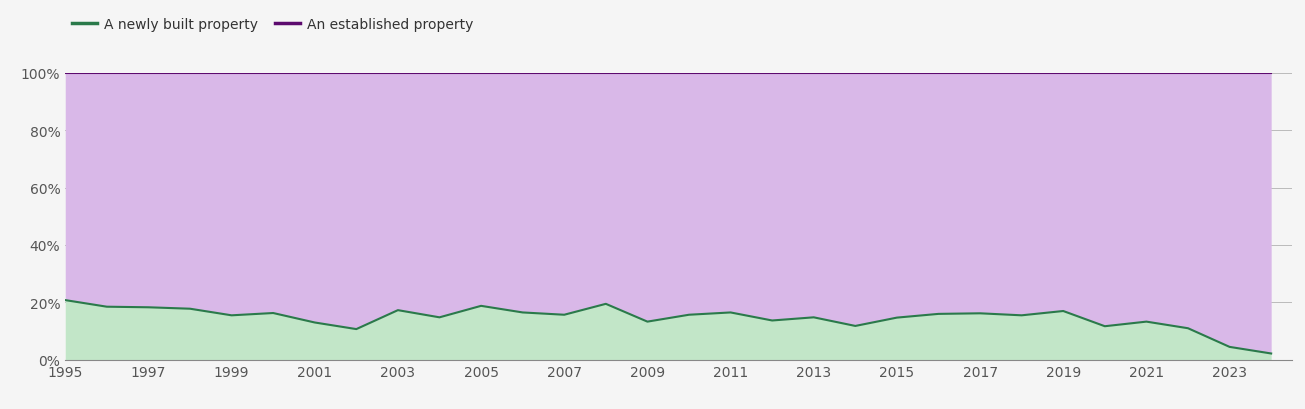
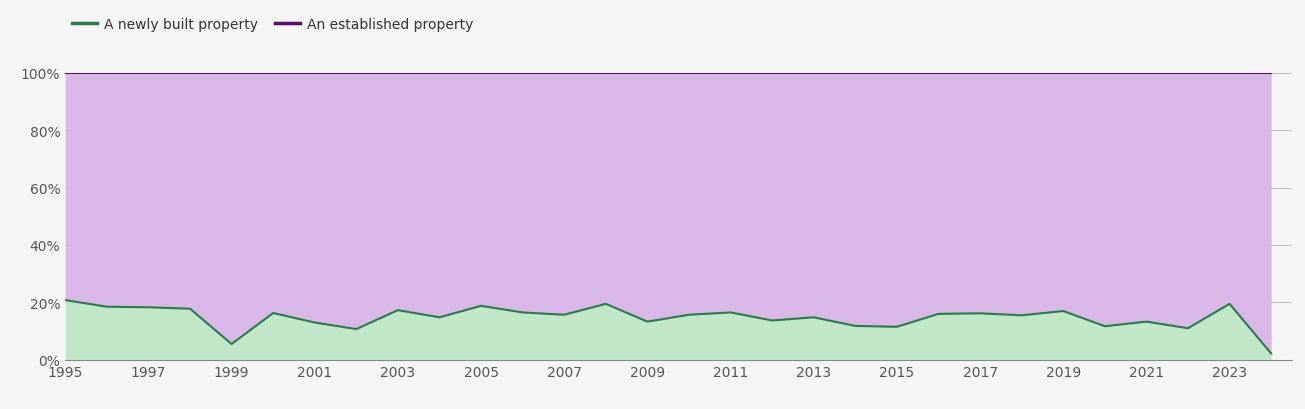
A newly built property/1999: 15.5% -> 5.5%
A newly built property/2015: 14.7% -> 11.5%
A newly built property/2023: 4.5% -> 19.5%
